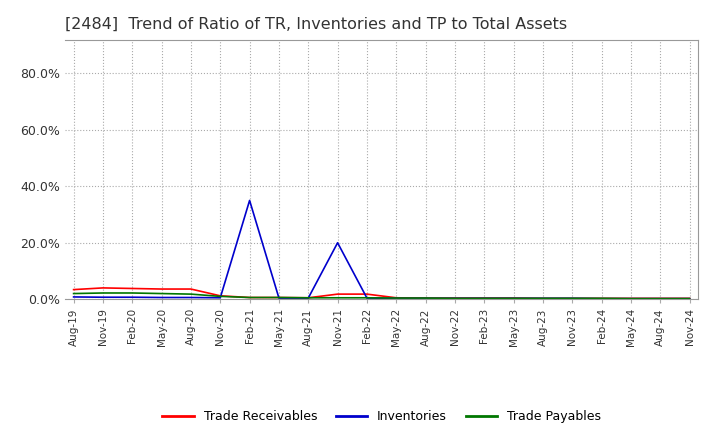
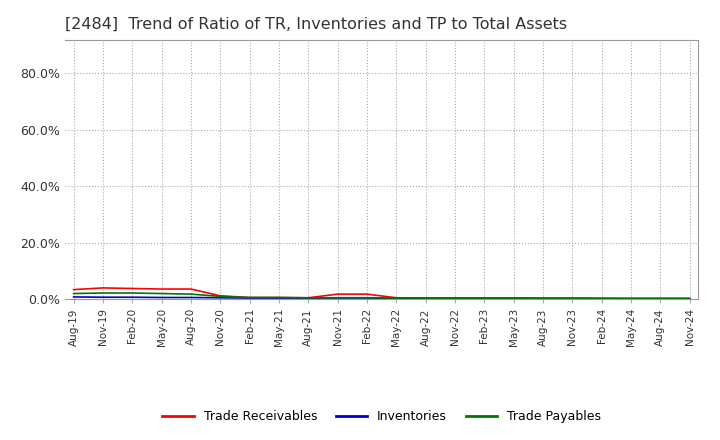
Inventories/Feb-21: 35.0% -> 0.4%
Inventories/Nov-21: 20.0% -> 0.4%
